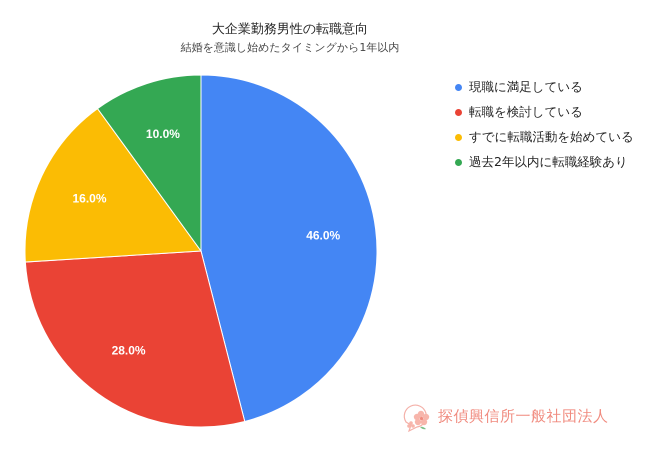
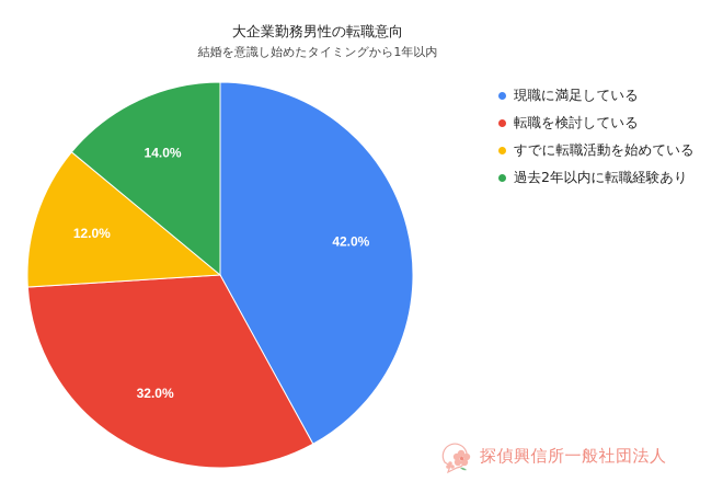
現職に満足している: 46.0% -> 42.0%
転職を検討している: 28.0% -> 32.0%
すでに転職活動を始めている: 16.0% -> 12.0%
過去2年以内に転職経験あり: 10.0% -> 14.0%
